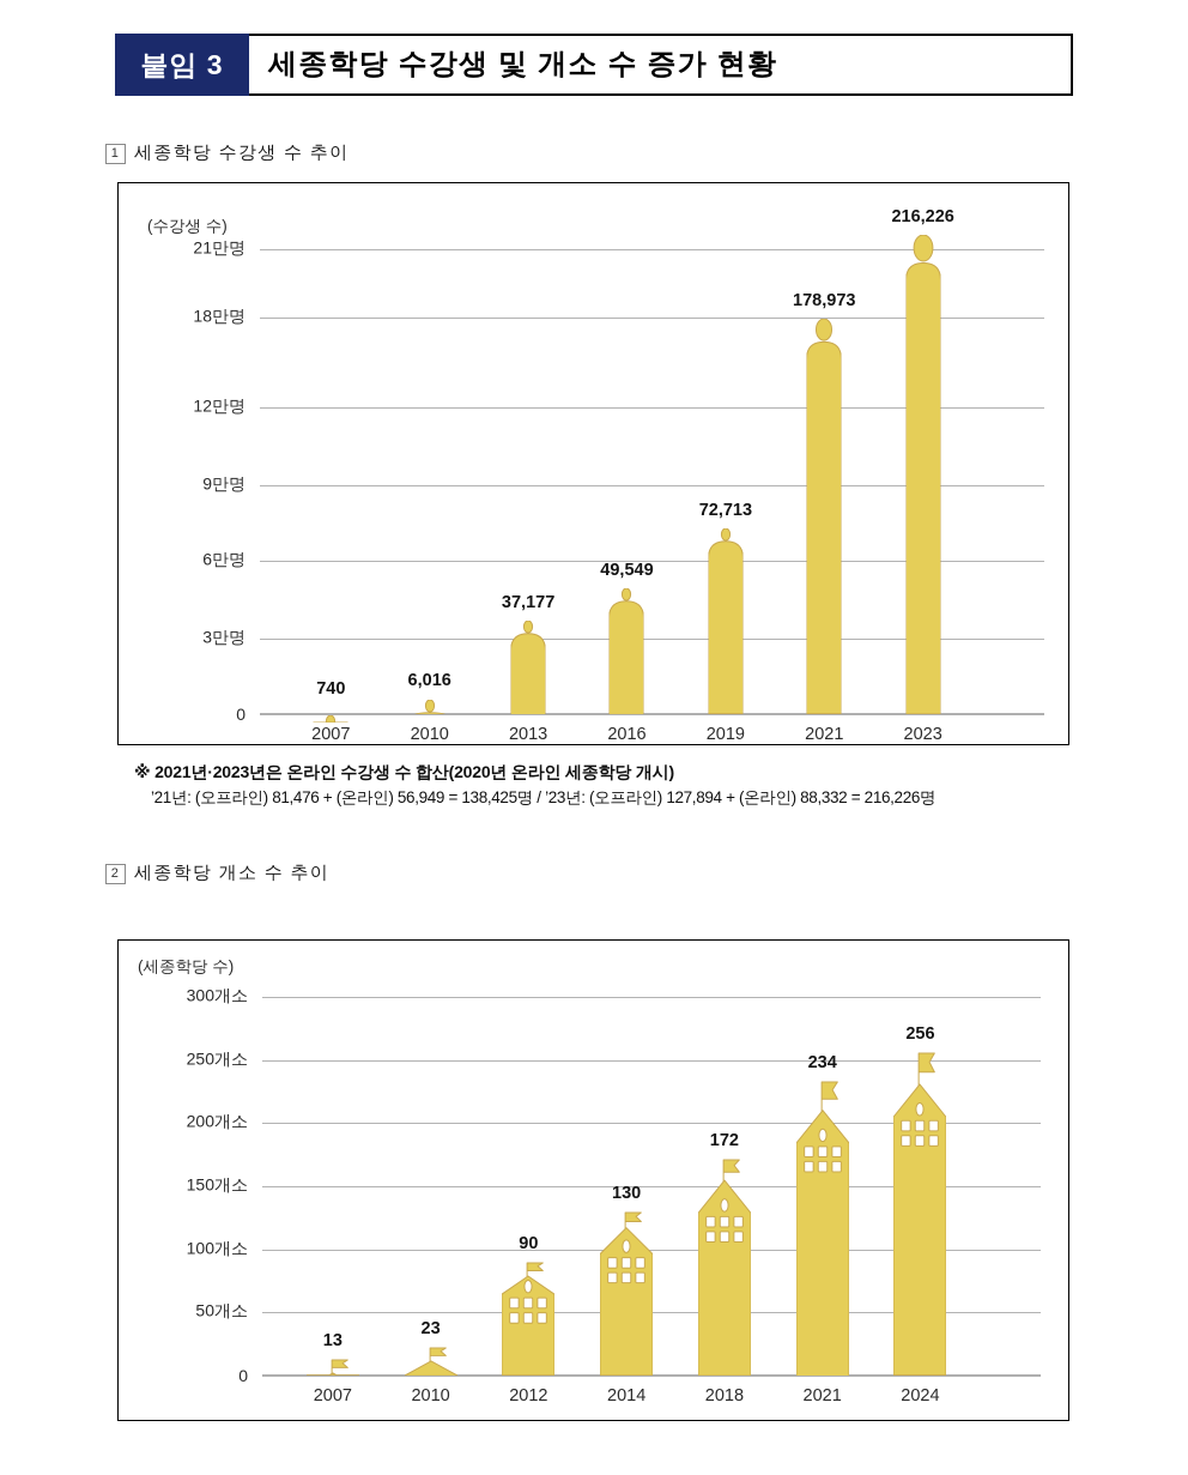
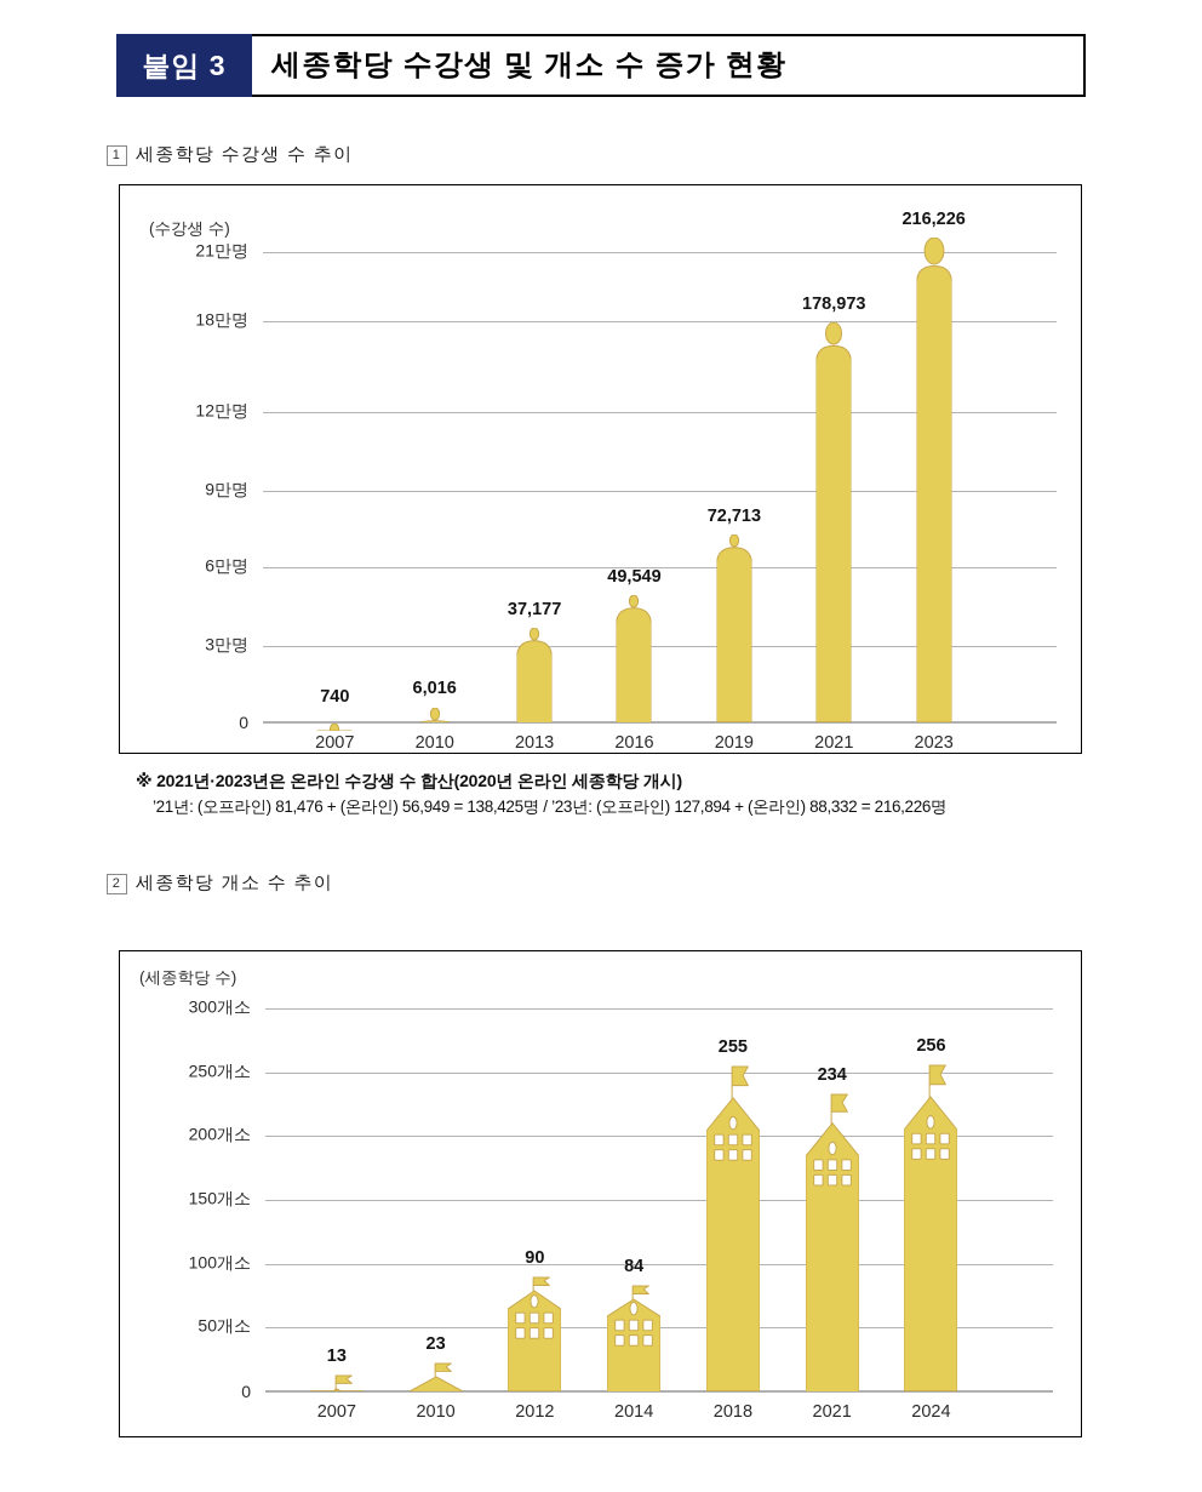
세종학당 개소 수 추이/2014: 130 -> 84
세종학당 개소 수 추이/2018: 172 -> 255
